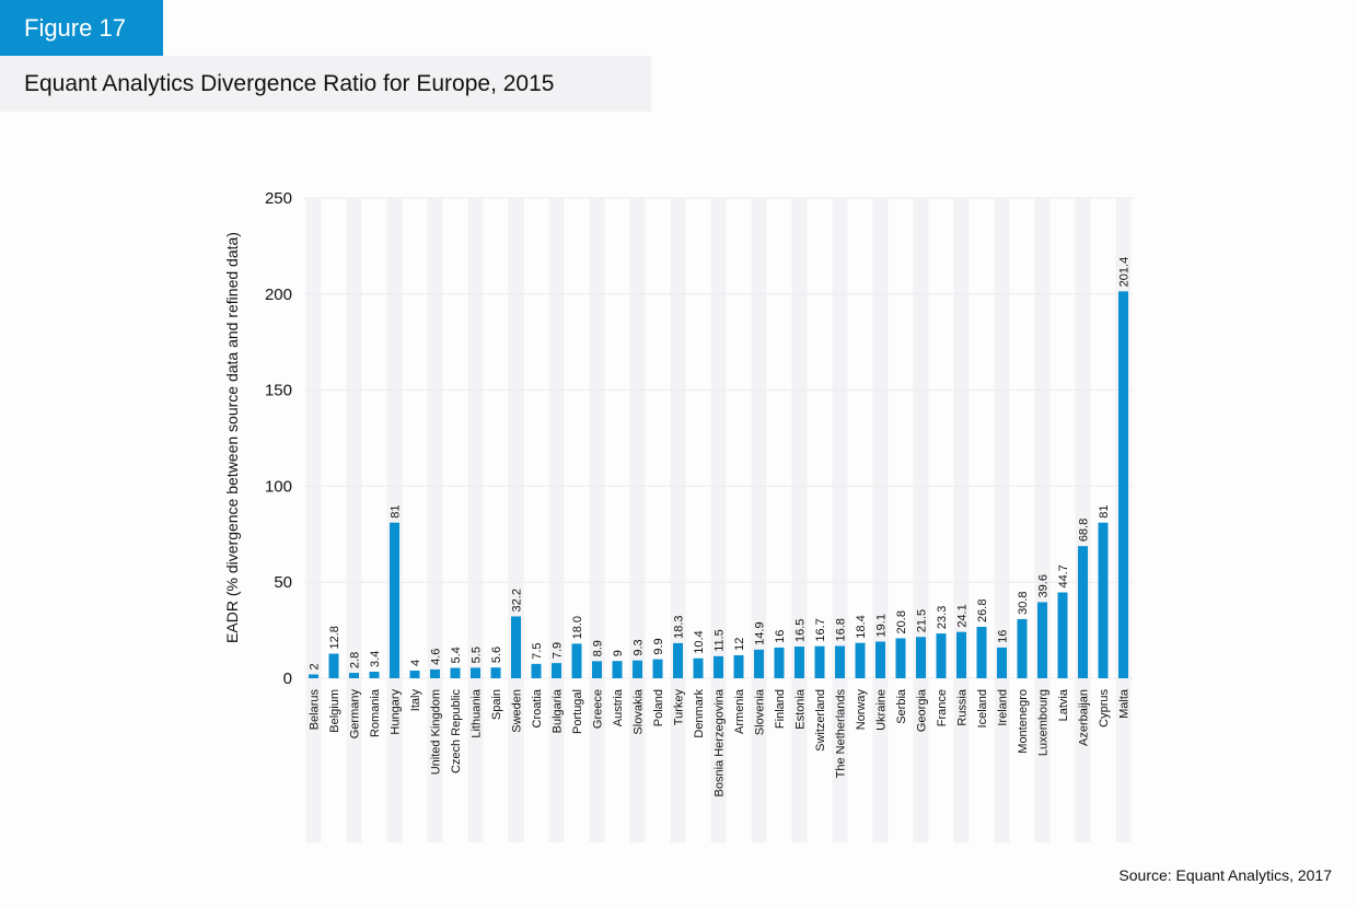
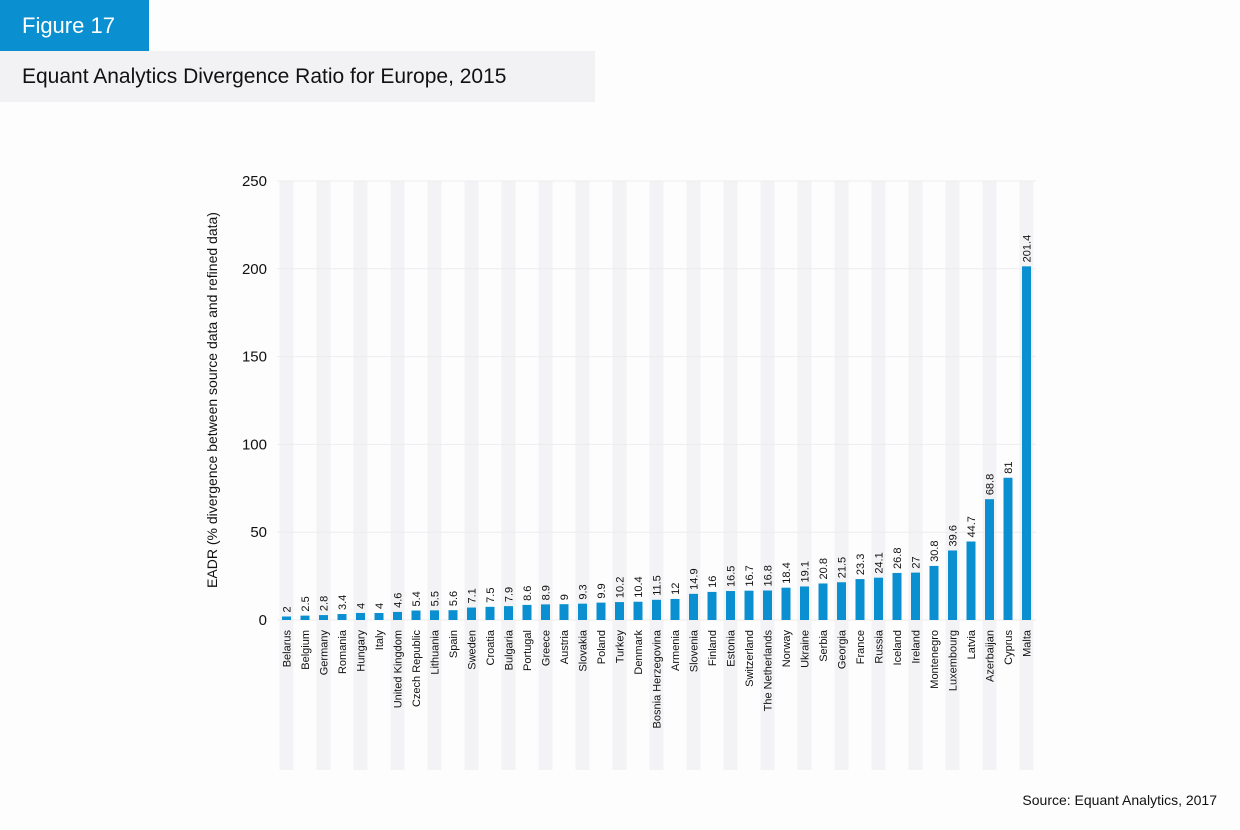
Belgium: 12.8 -> 2.5
Hungary: 81 -> 4
Sweden: 32.2 -> 7.1
Portugal: 18.0 -> 8.6
Turkey: 18.3 -> 10.2
Ireland: 16 -> 27
